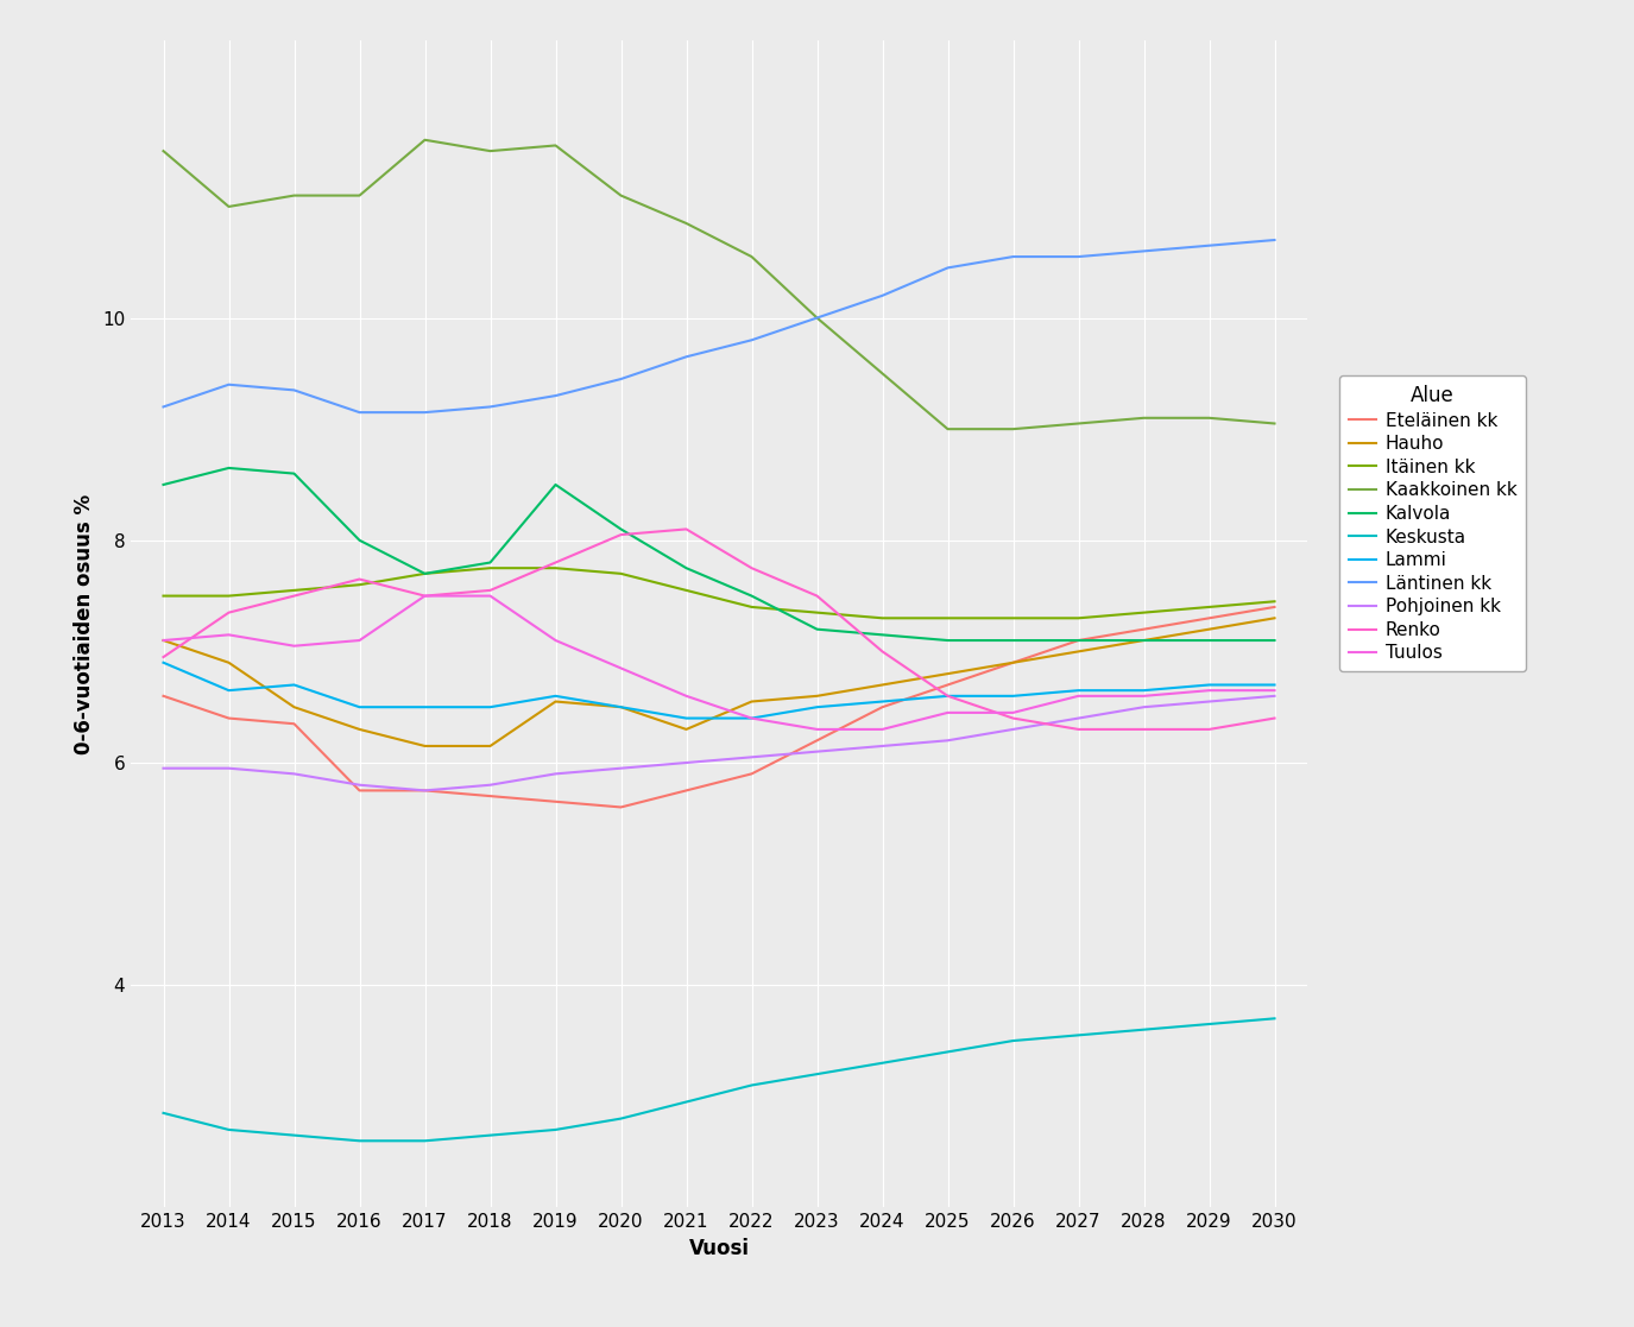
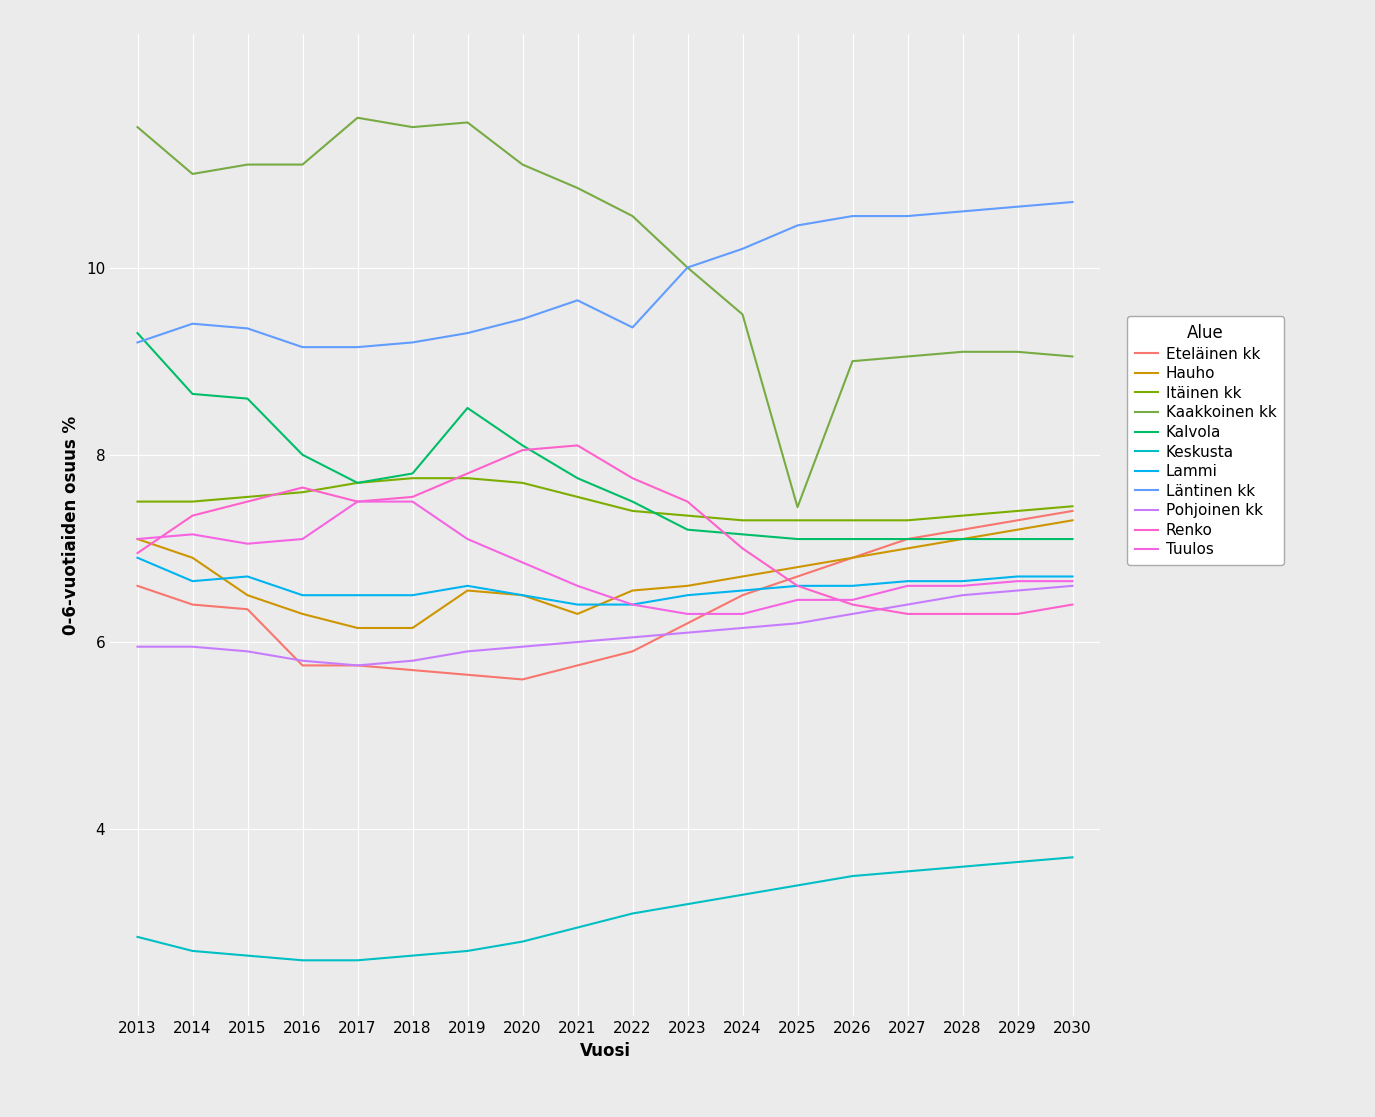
Kalvola/2013: 8.50 -> 9.30
Läntinen kk/2022: 9.80 -> 9.36
Kaakkoinen kk/2025: 9.00 -> 7.44
